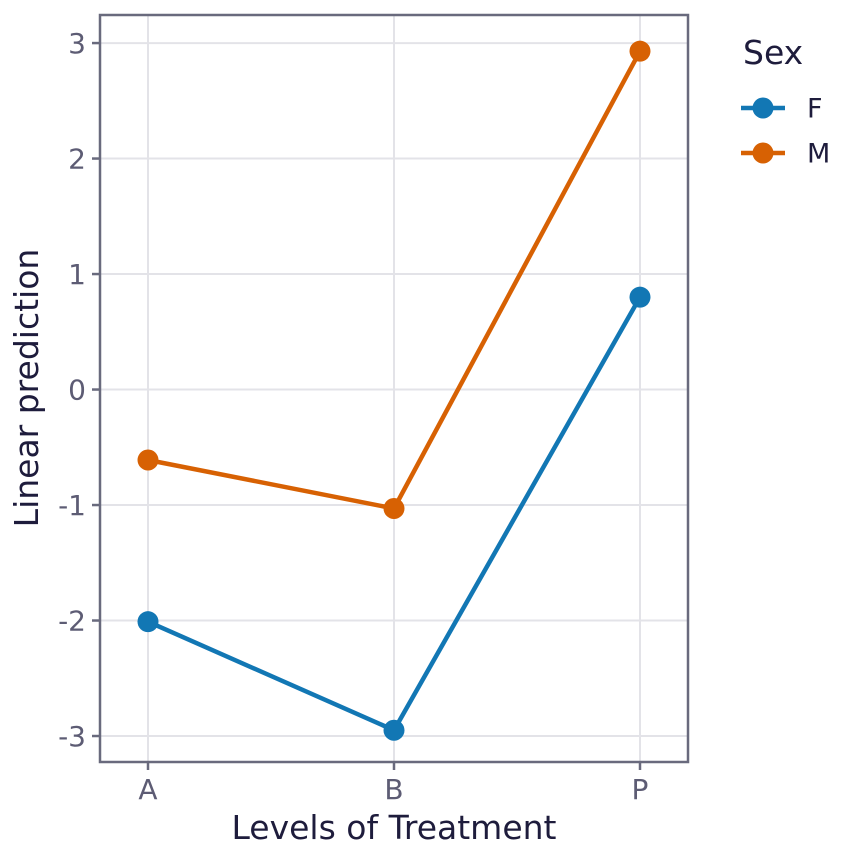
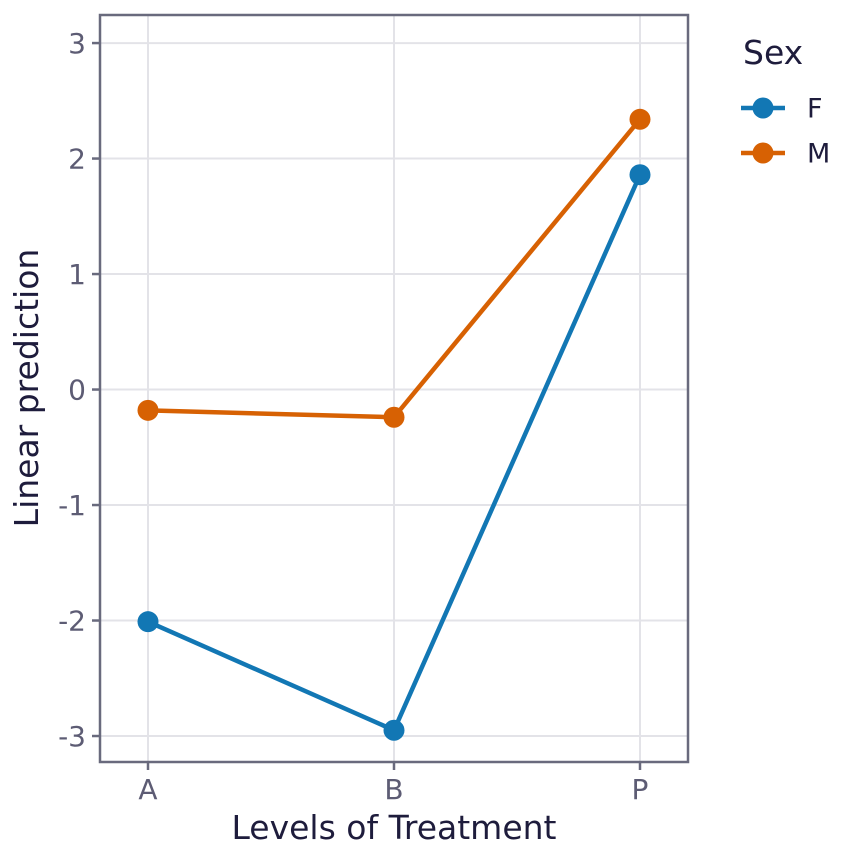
M/A: -0.61 -> -0.18
M/B: -1.03 -> -0.24
F/P: 0.80 -> 1.86
M/P: 2.93 -> 2.34
